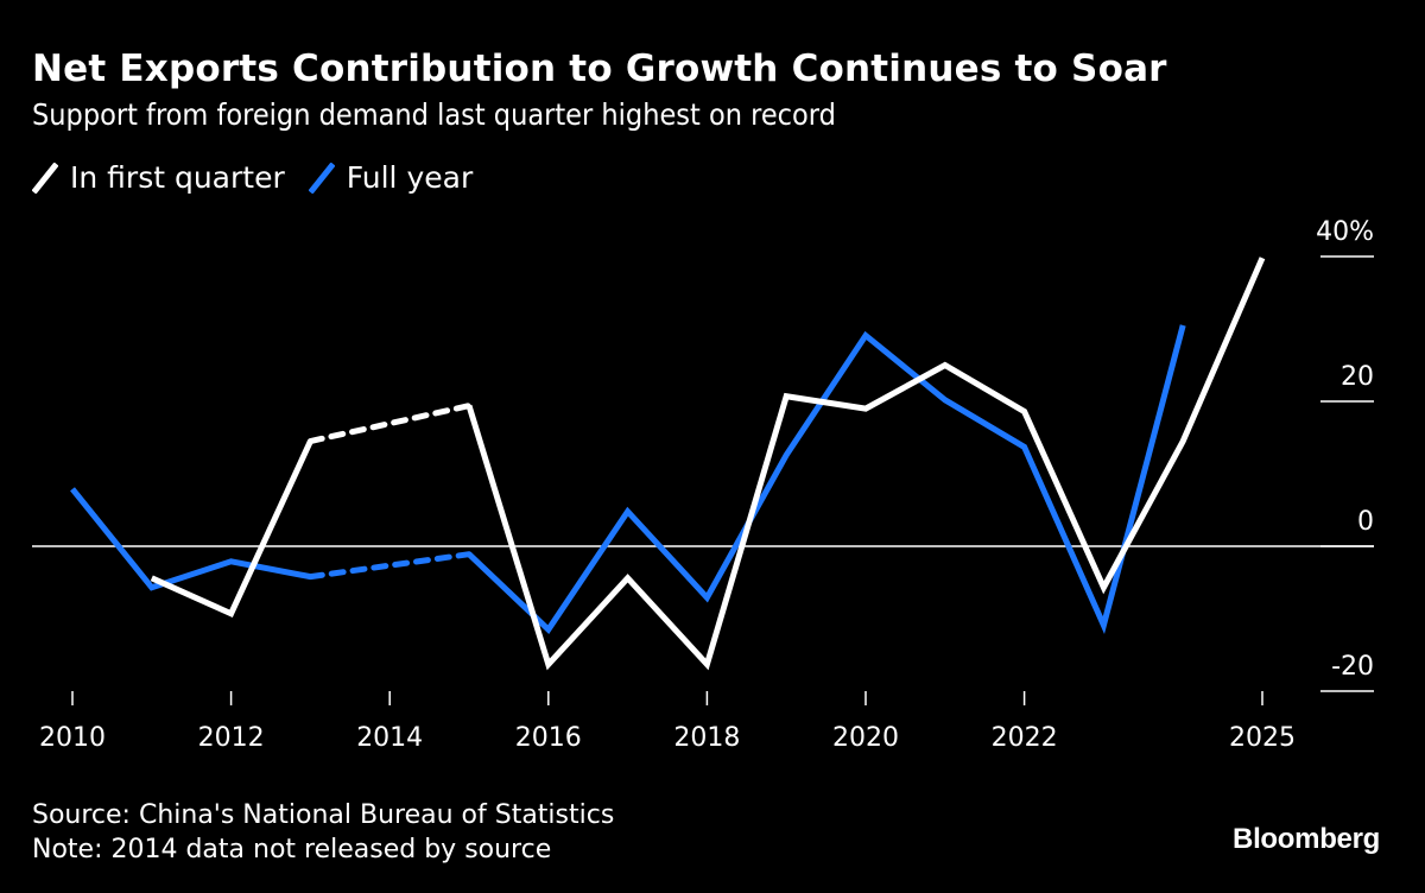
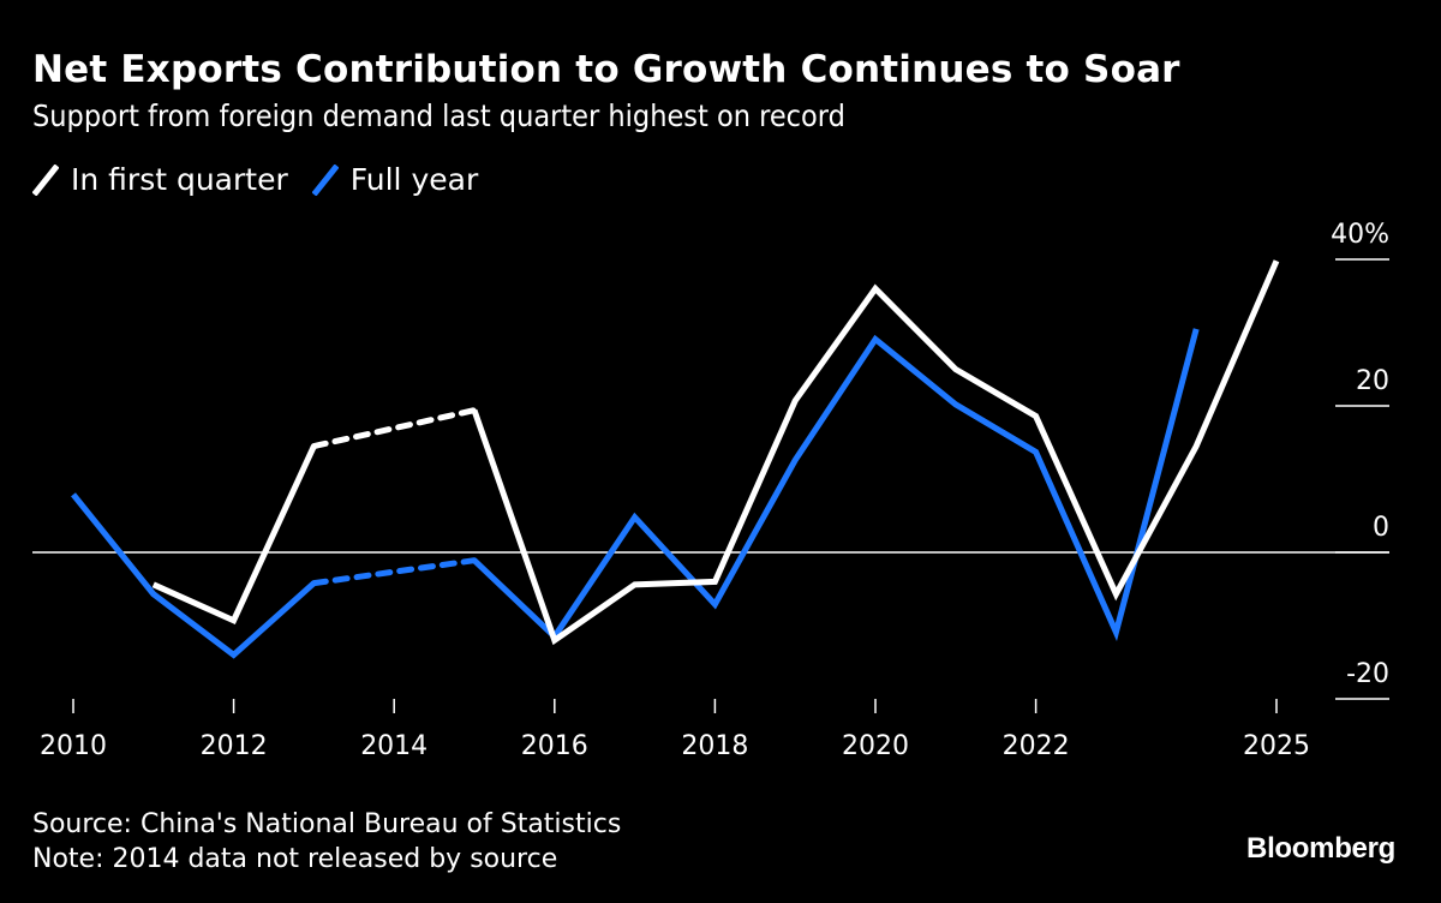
Full year/2012: -2% -> -14%
In first quarter/2016: -16% -> -12%
In first quarter/2018: -16% -> -4%
In first quarter/2020: 19% -> 36%
